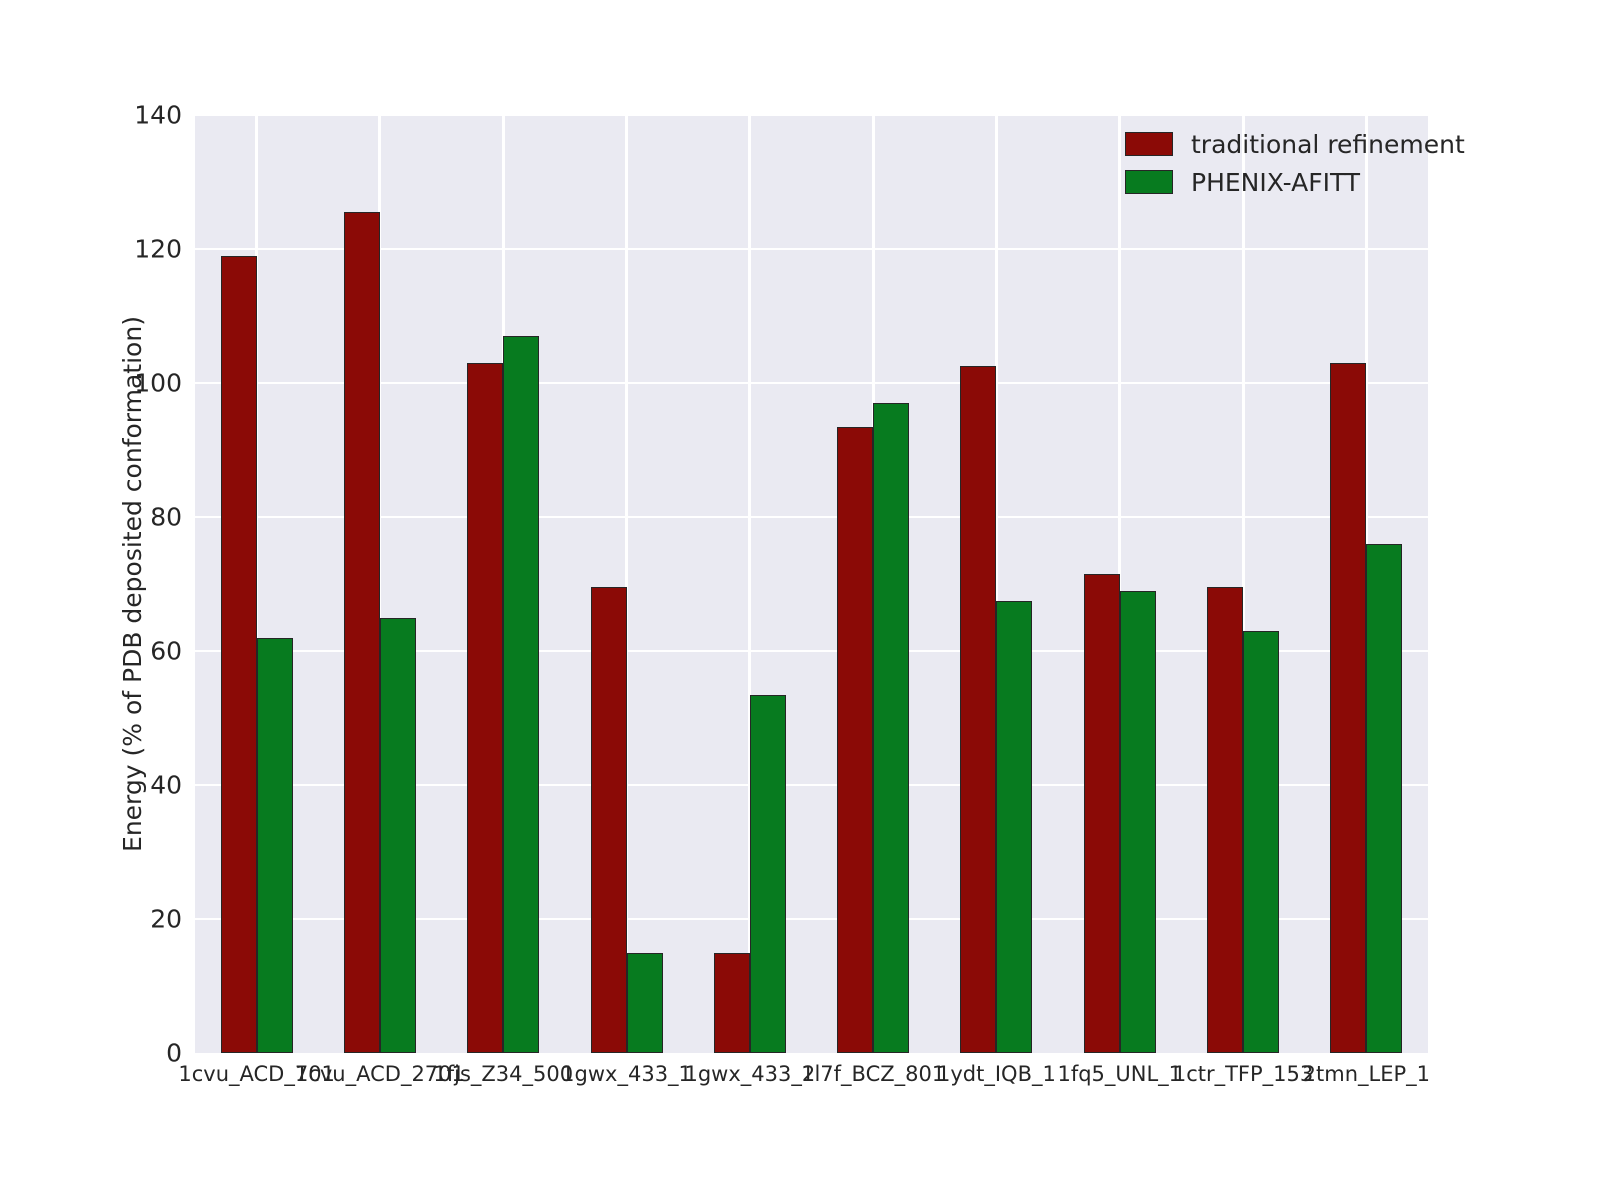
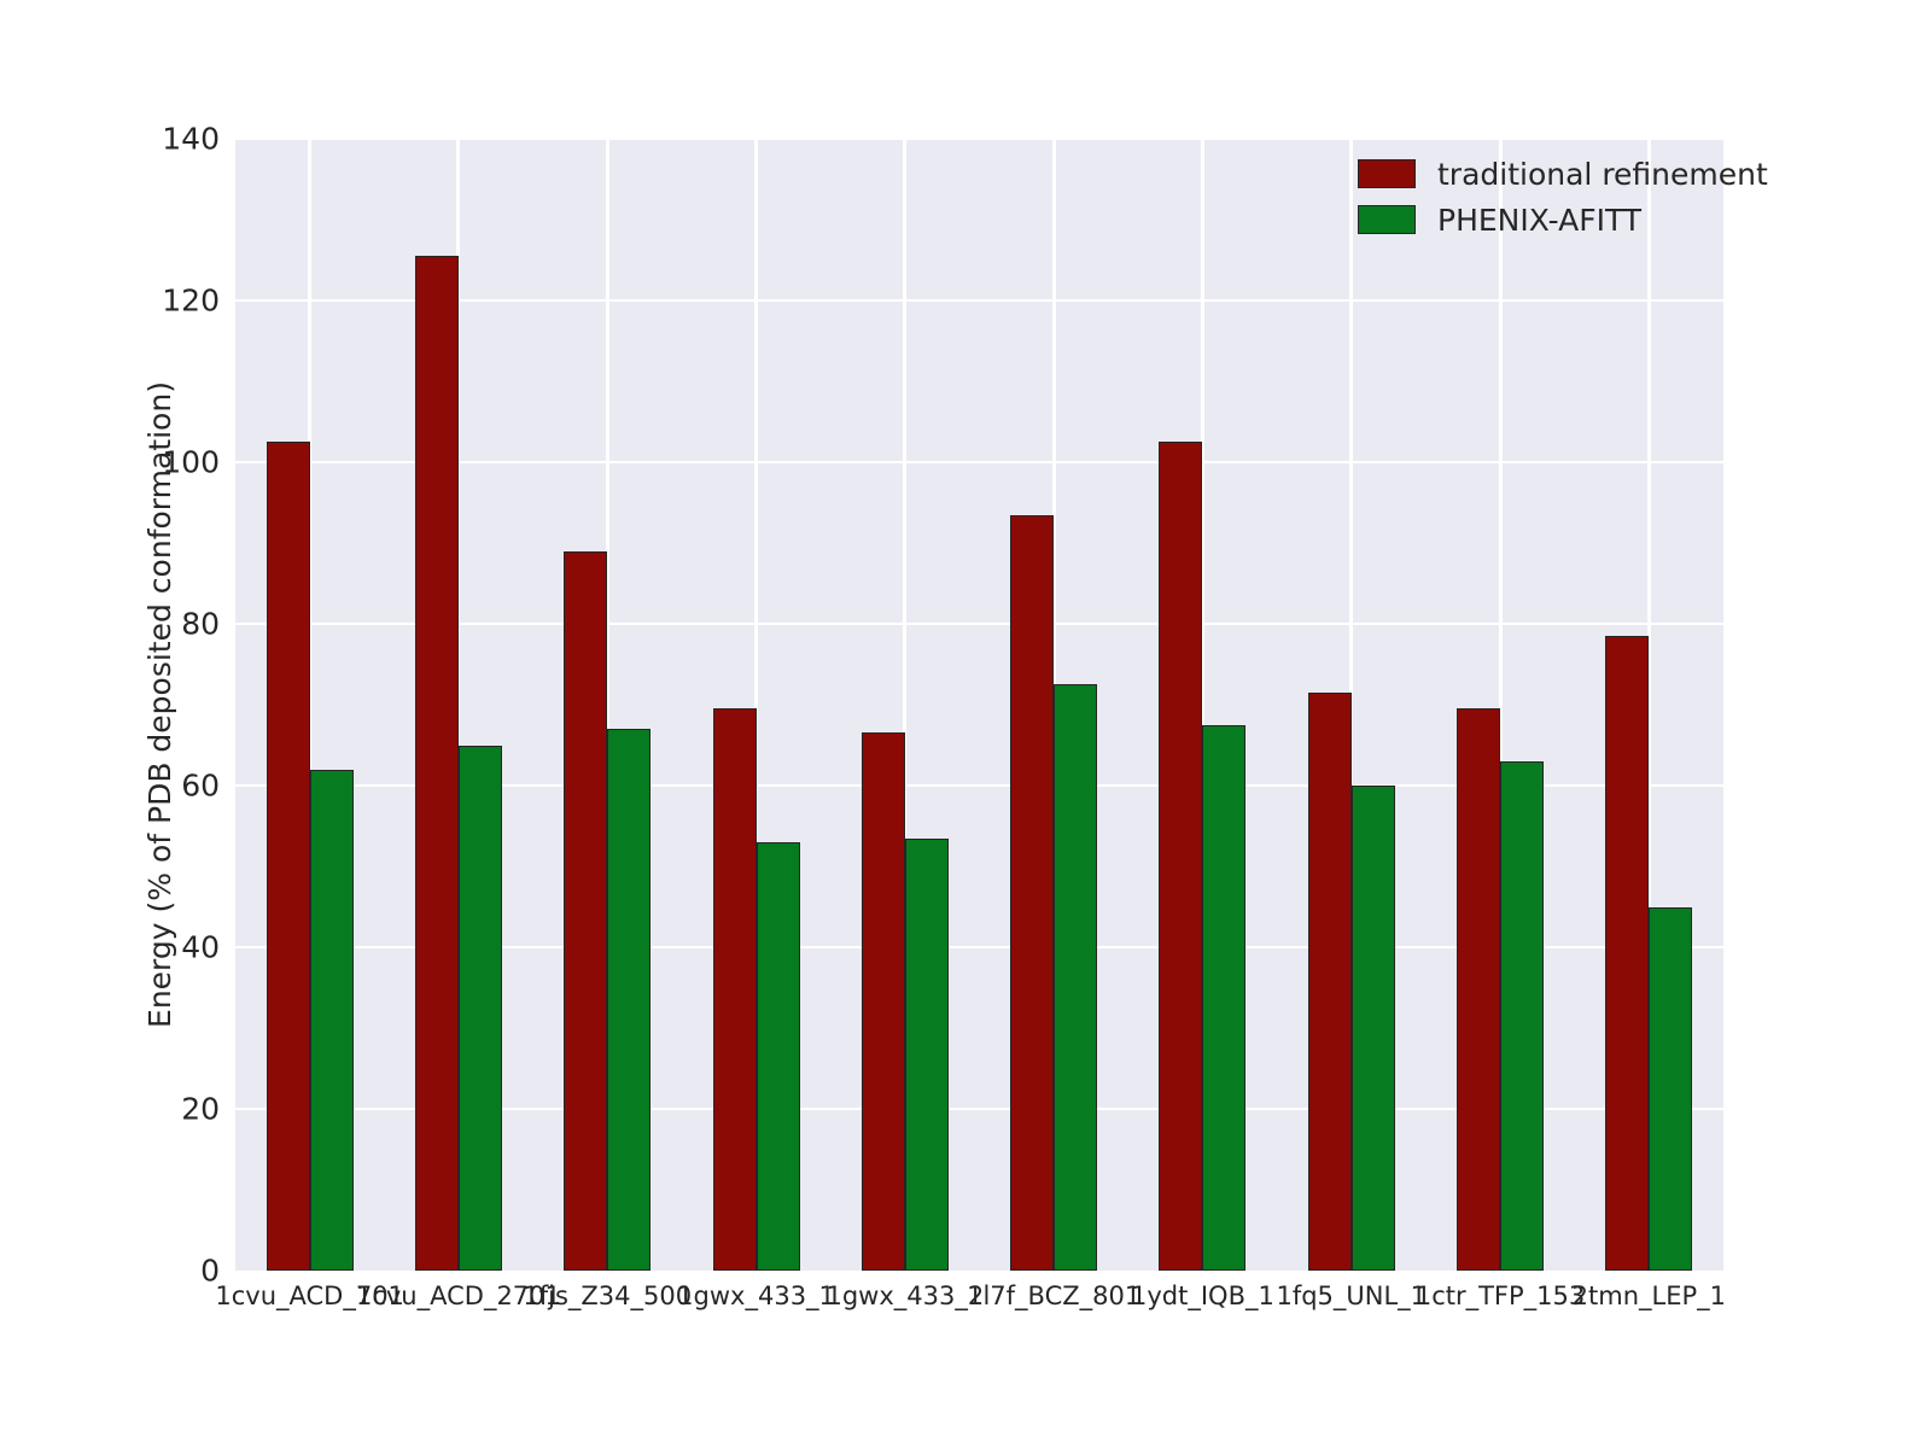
traditional refinement/1cvu_ACD_701: 119 -> 102
traditional refinement/1fjs_Z34_500: 103 -> 89
PHENIX-AFITT/1fjs_Z34_500: 107 -> 67
PHENIX-AFITT/1gwx_433_1: 15 -> 53
traditional refinement/1gwx_433_2: 15 -> 66
PHENIX-AFITT/1l7f_BCZ_801: 97 -> 72
PHENIX-AFITT/1fq5_UNL_1: 69 -> 60
traditional refinement/2tmn_LEP_1: 103 -> 78
PHENIX-AFITT/2tmn_LEP_1: 76 -> 45
